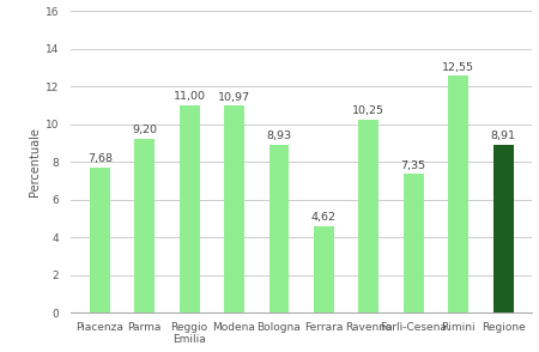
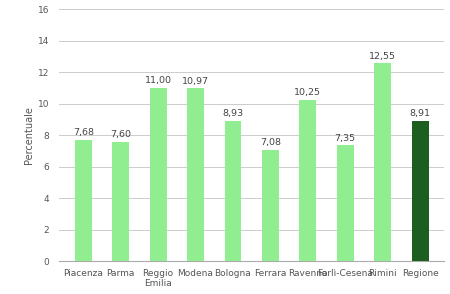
Parma: 9,20 -> 7,60
Ferrara: 4,62 -> 7,08
